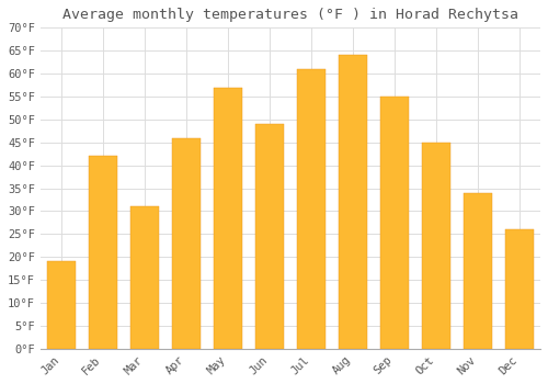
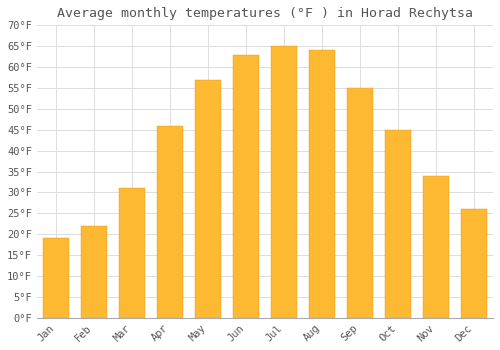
Feb: 42°F -> 22°F
Jun: 49°F -> 63°F
Jul: 61°F -> 65°F
